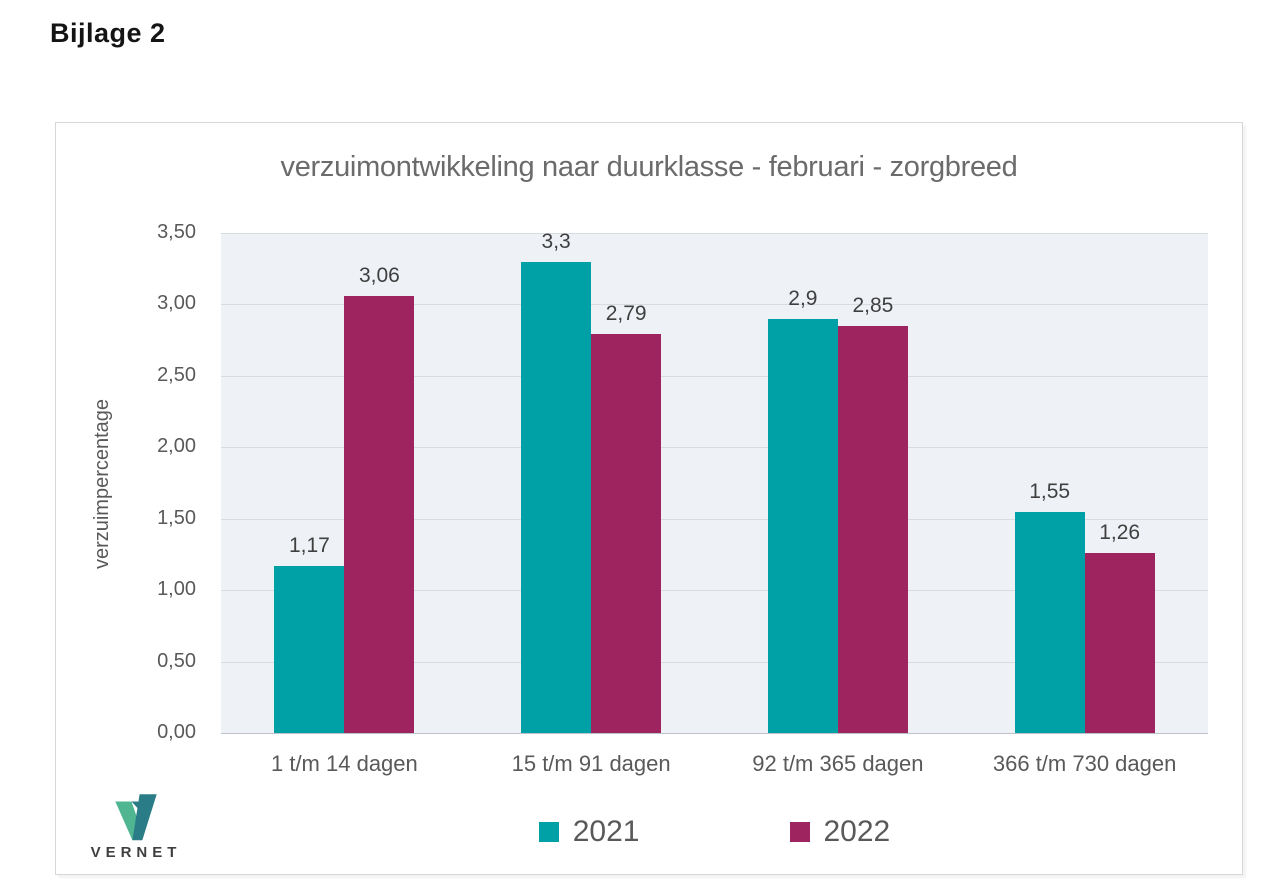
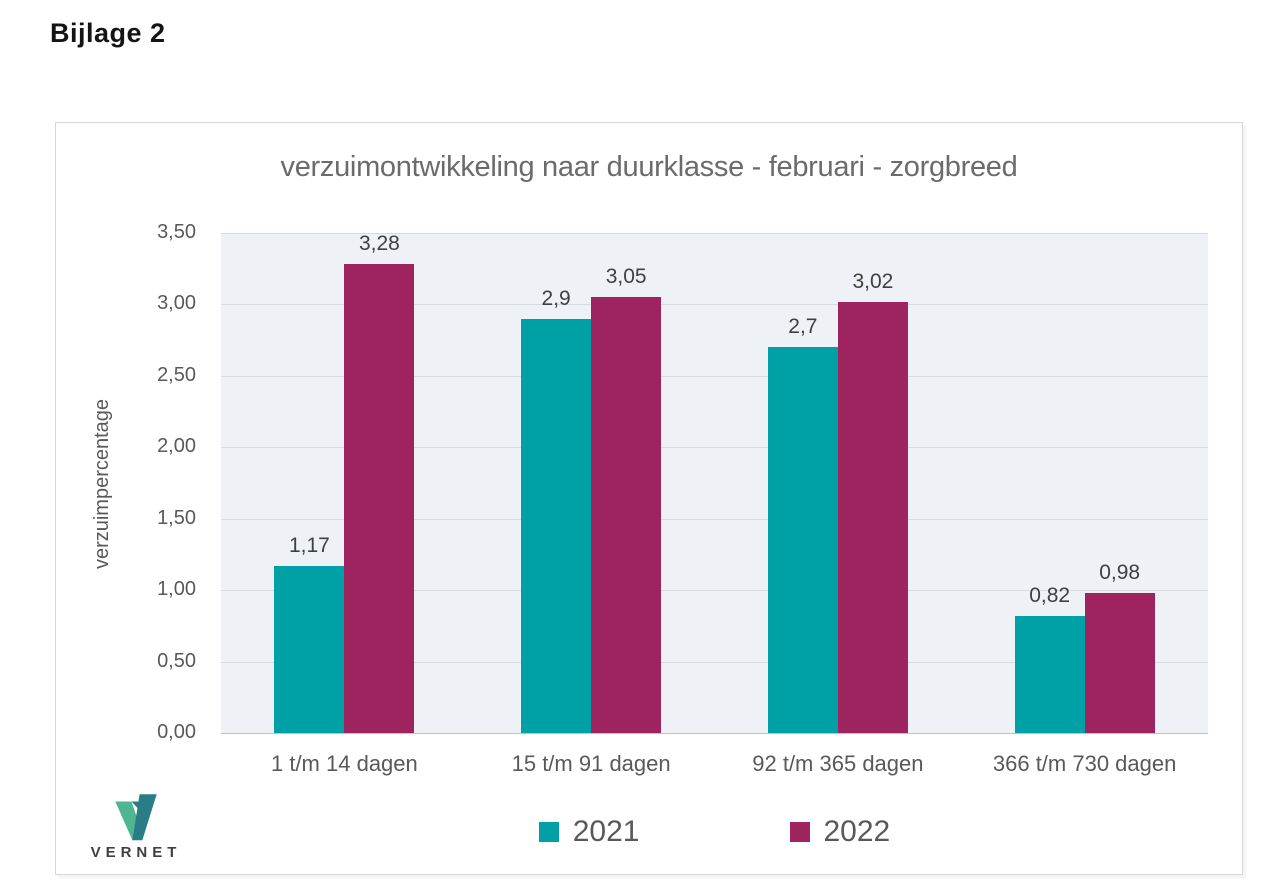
2022/1 t/m 14 dagen: 3,06 -> 3,28
2021/15 t/m 91 dagen: 3,3 -> 2,9
2022/15 t/m 91 dagen: 2,79 -> 3,05
2021/92 t/m 365 dagen: 2,9 -> 2,7
2022/92 t/m 365 dagen: 2,85 -> 3,02
2021/366 t/m 730 dagen: 1,55 -> 0,82
2022/366 t/m 730 dagen: 1,26 -> 0,98
